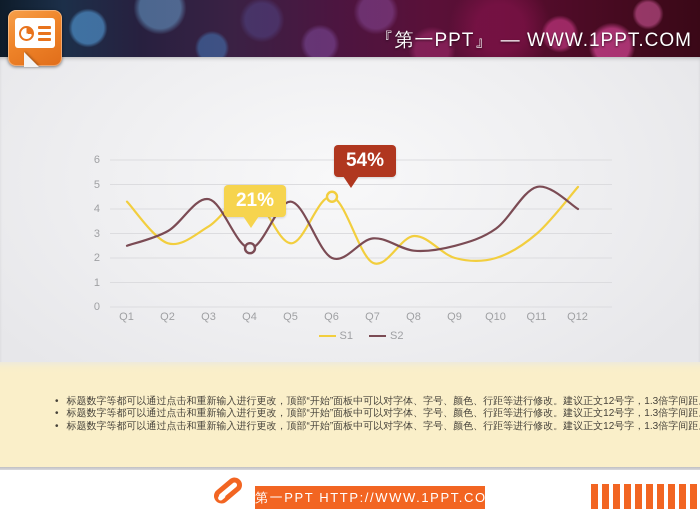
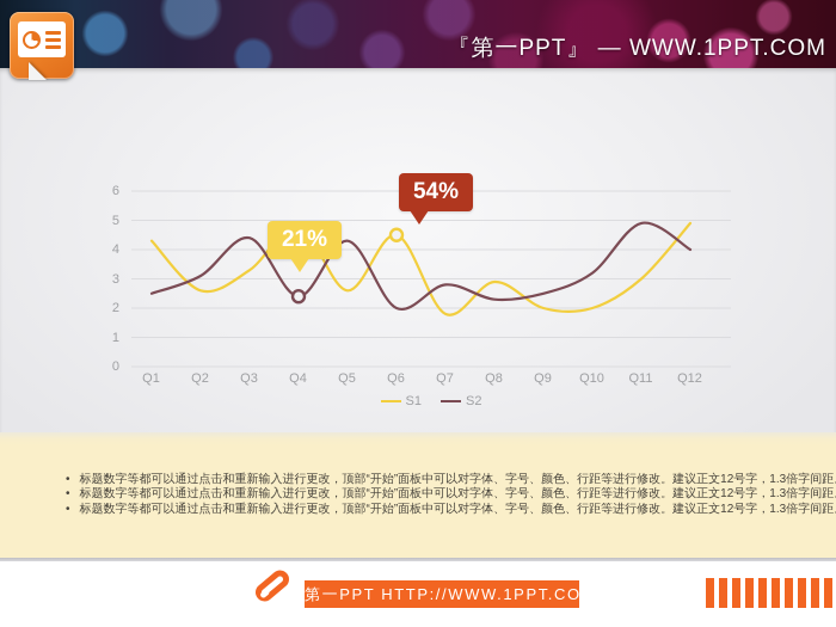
S1/Q4: 4.6 -> 4.8
